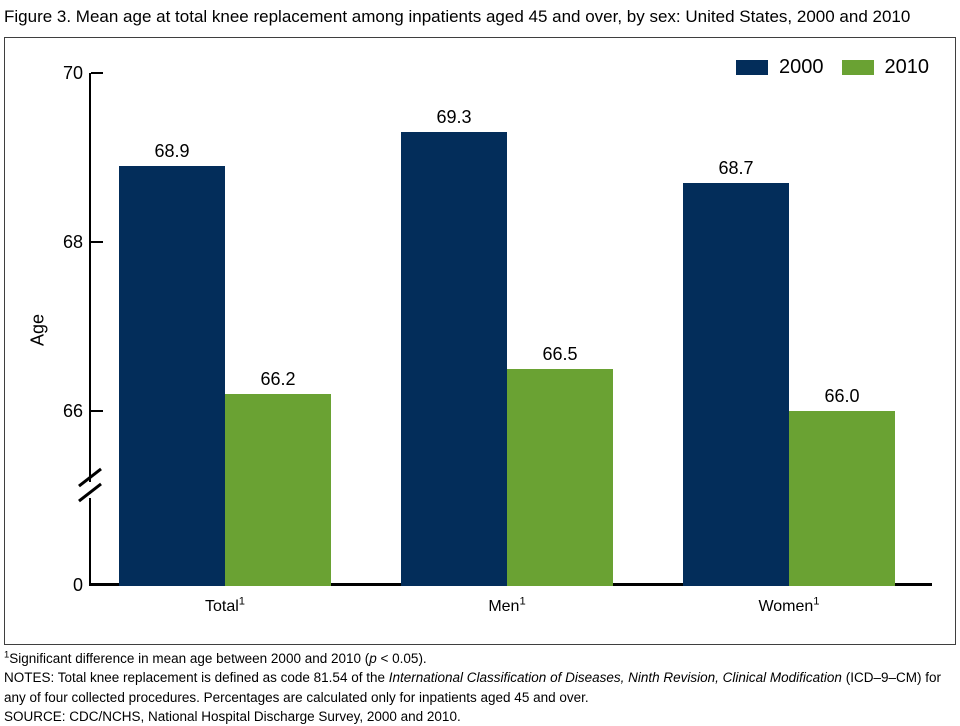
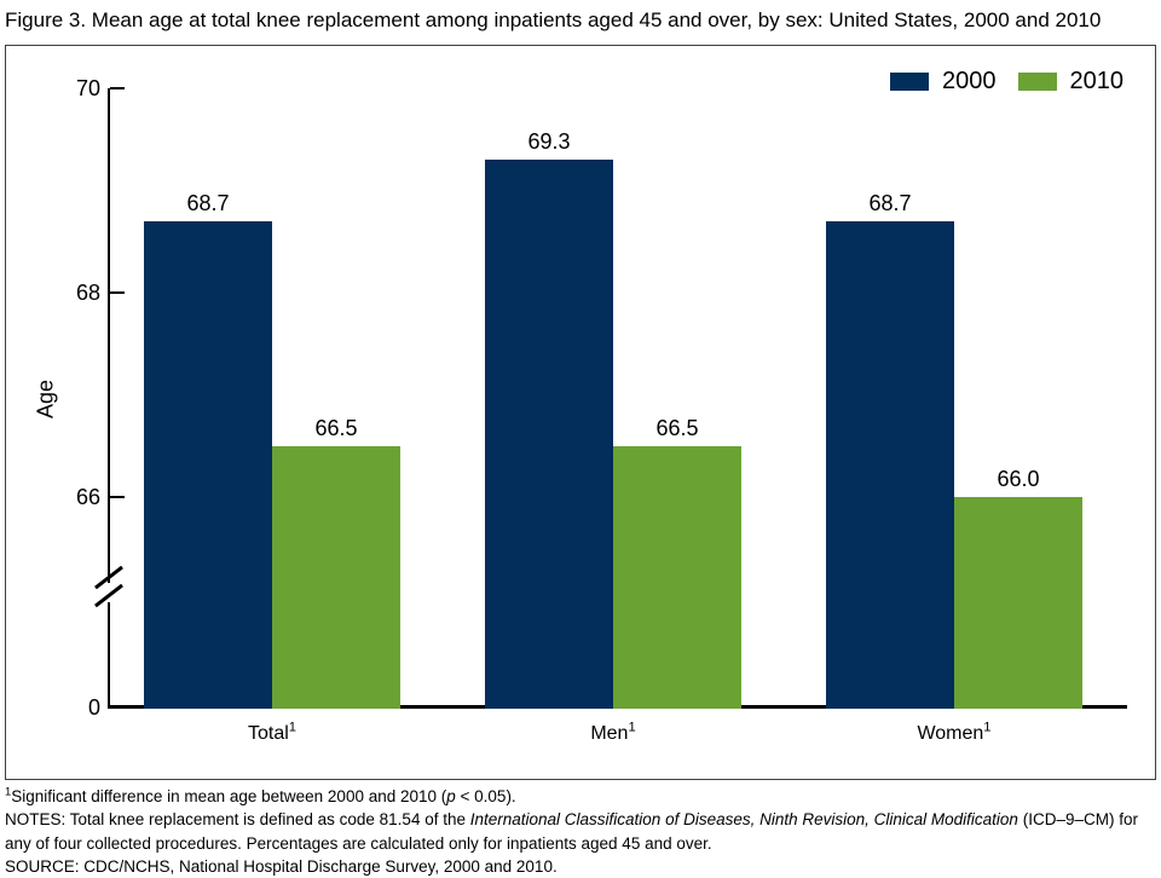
2000/Total: 68.9 -> 68.7
2010/Total: 66.2 -> 66.5
